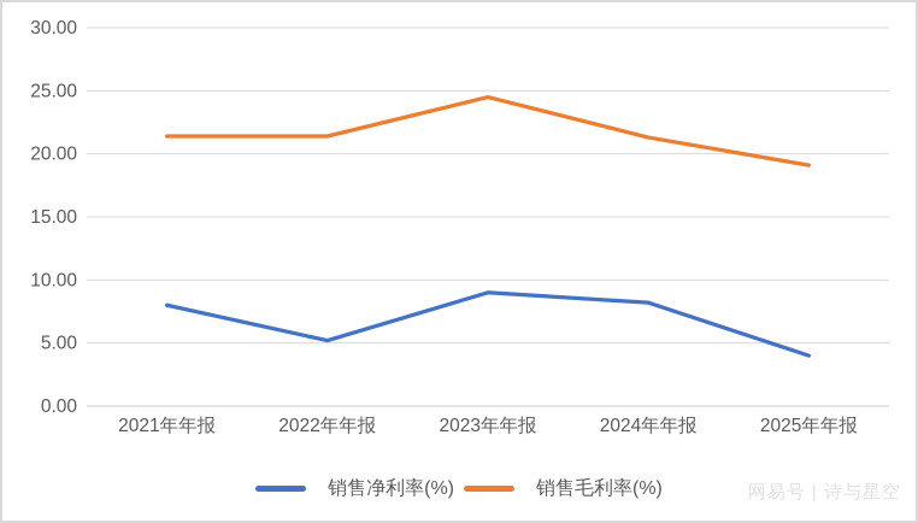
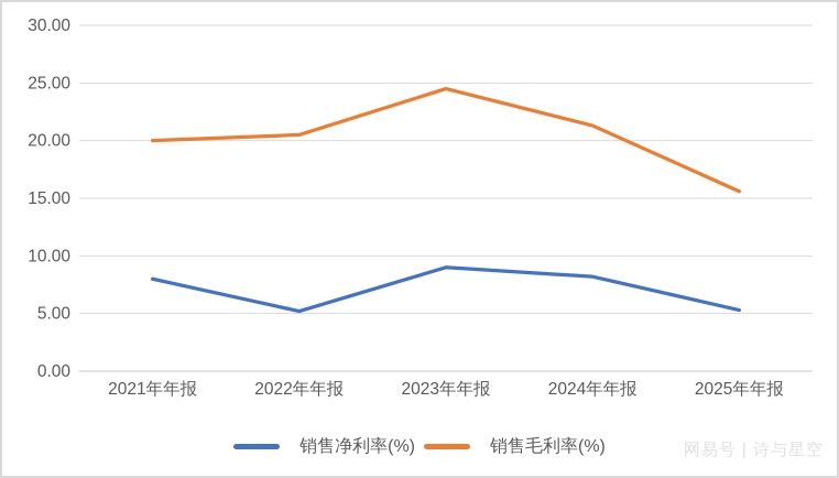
销售毛利率(%)/2021年年报: 21.4 -> 20.0
销售毛利率(%)/2022年年报: 21.4 -> 20.5
销售净利率(%)/2025年年报: 4.0 -> 5.3
销售毛利率(%)/2025年年报: 19.1 -> 15.6
